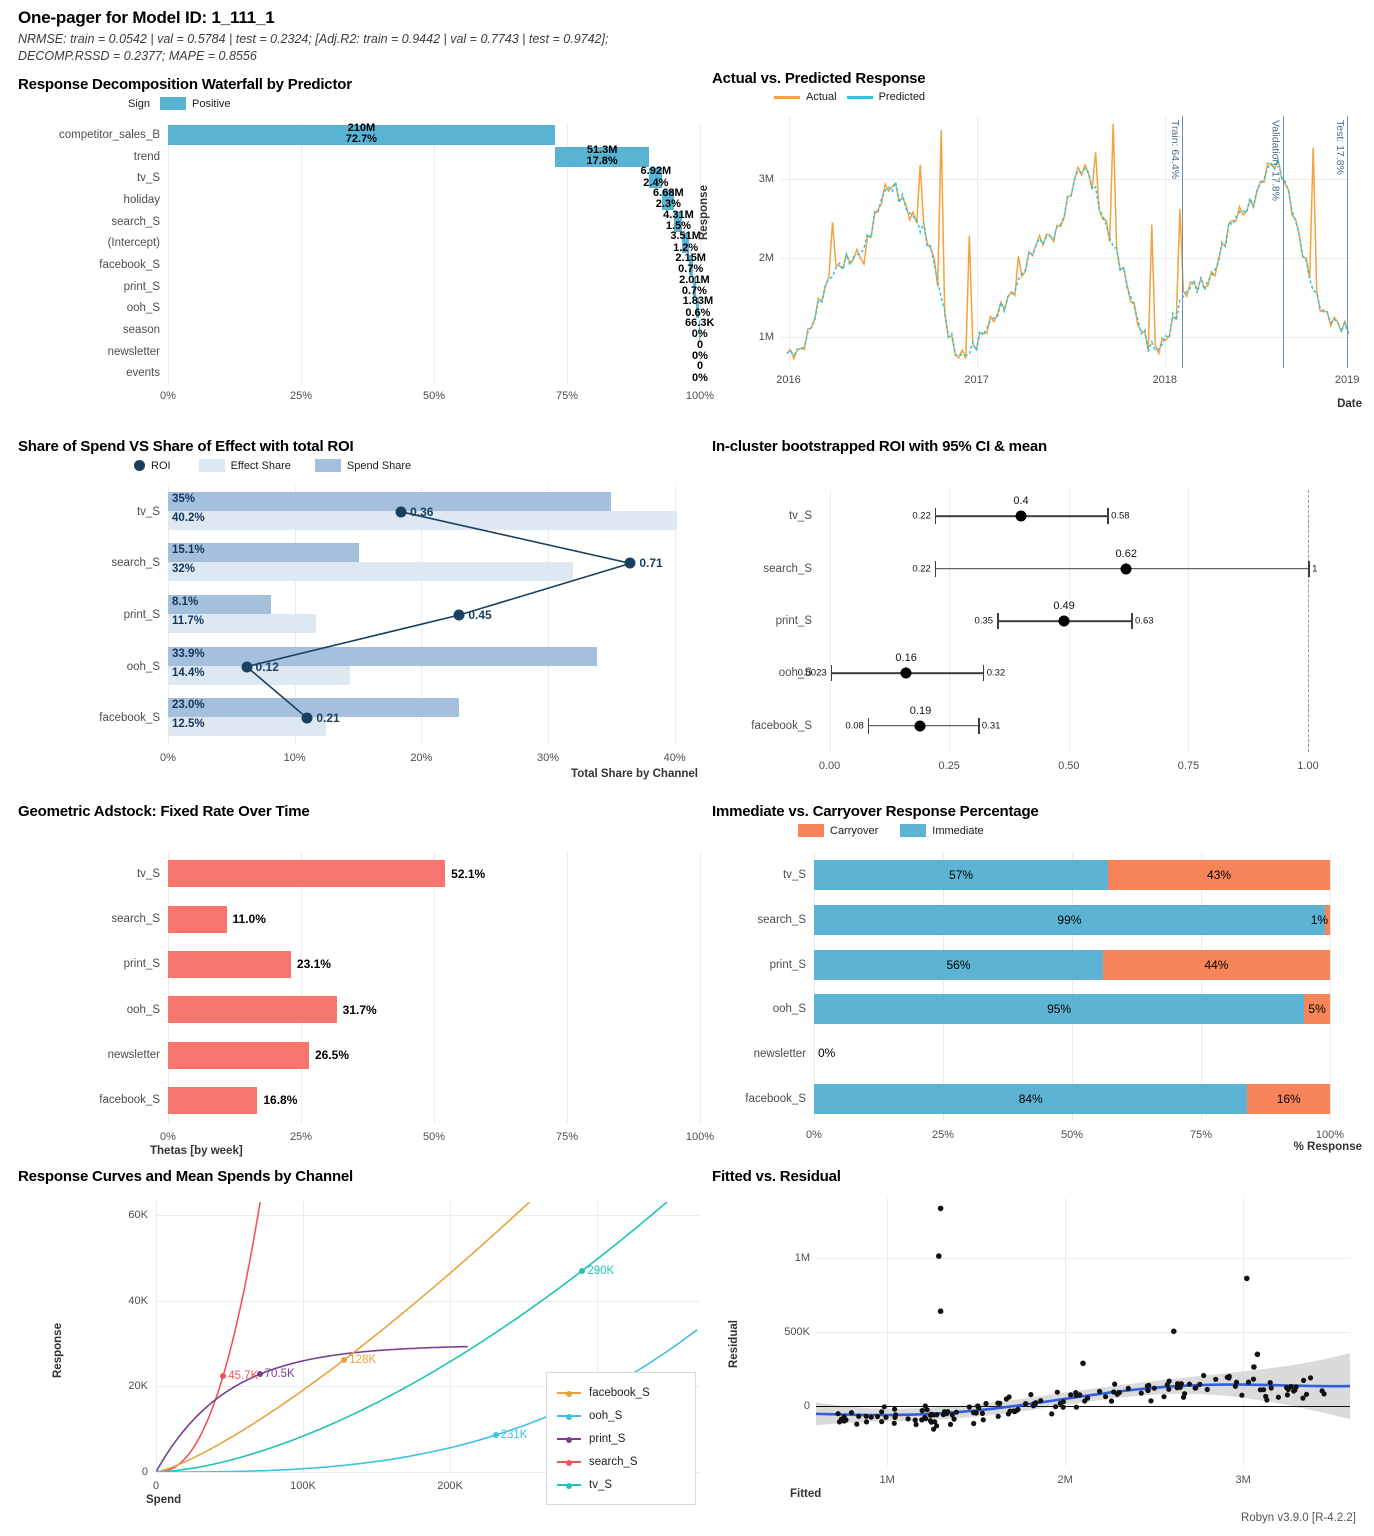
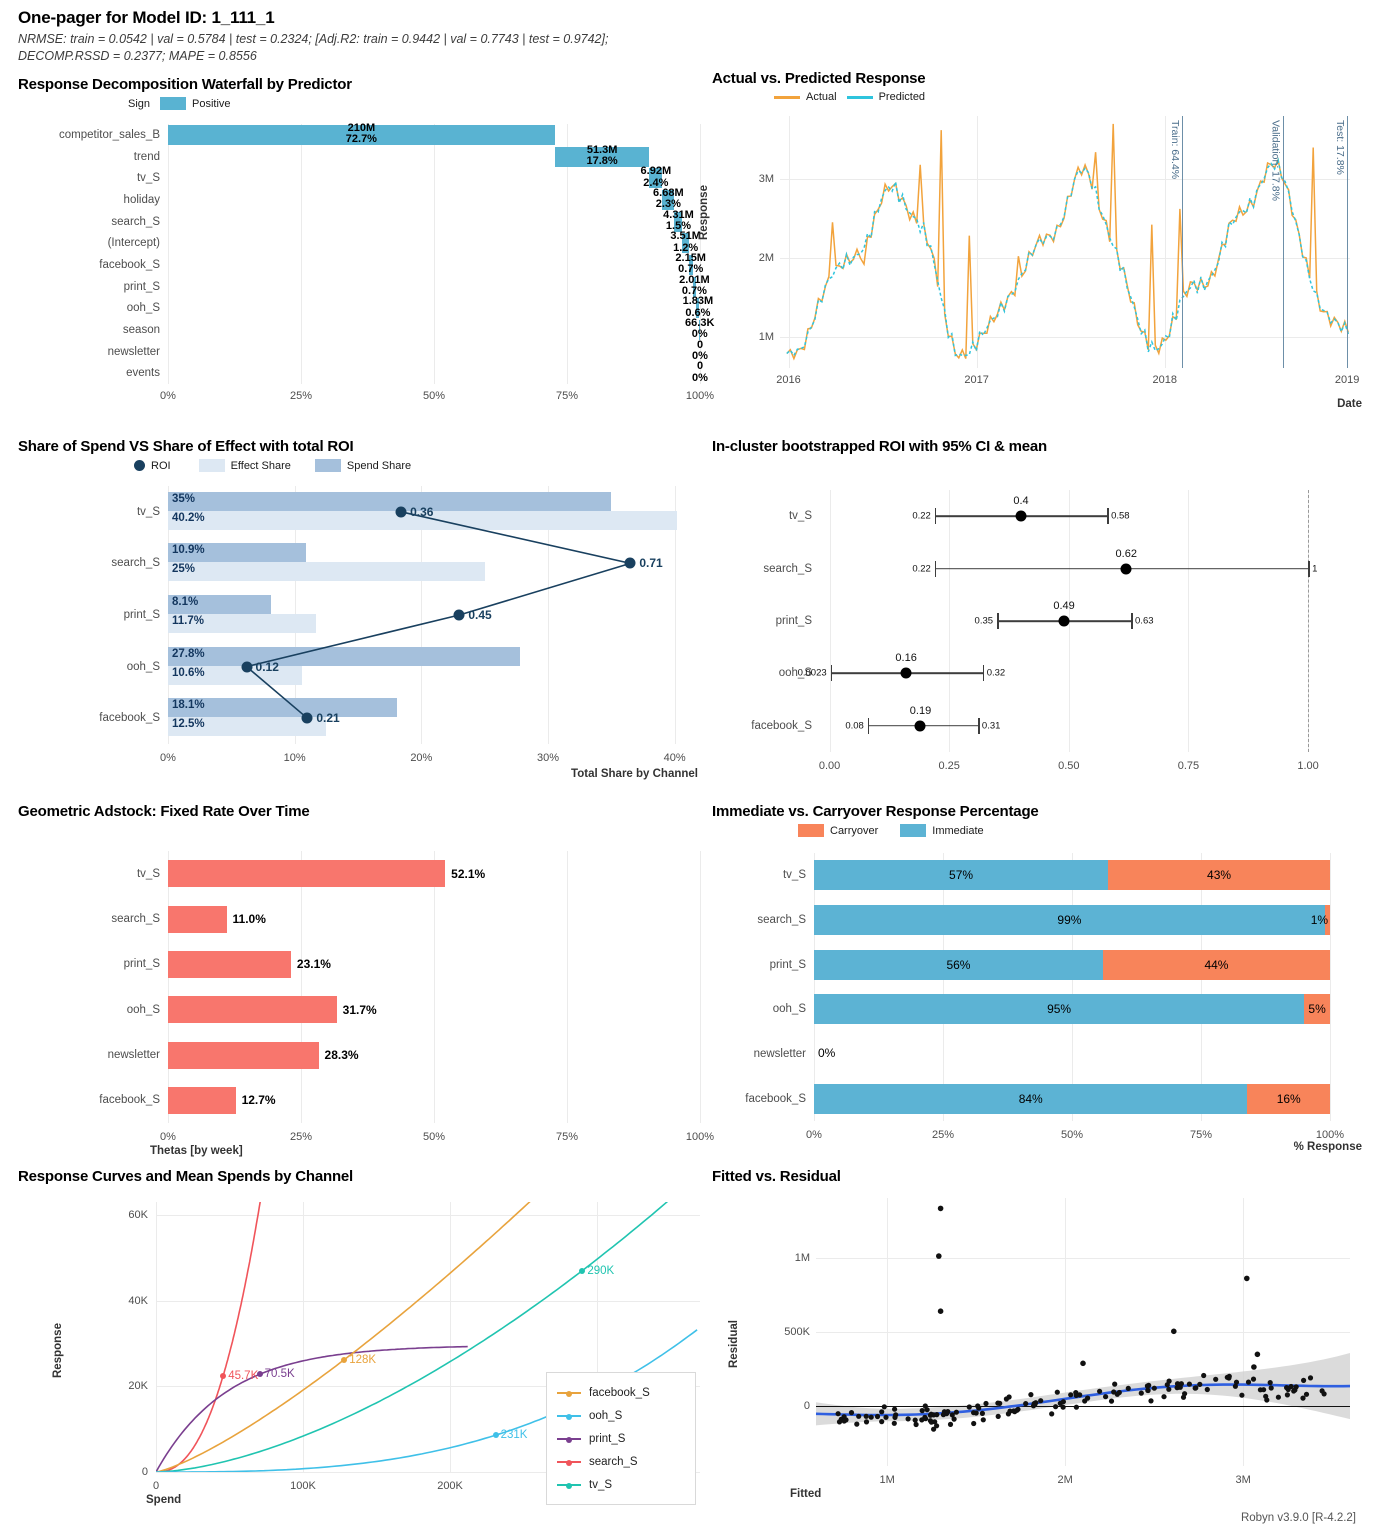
Share of Spend VS Share of Effect with total ROI/Spend Share/search_S: 15.1% -> 10.9%
Share of Spend VS Share of Effect with total ROI/Effect Share/search_S: 32% -> 25%
Share of Spend VS Share of Effect with total ROI/Spend Share/ooh_S: 33.9% -> 27.8%
Share of Spend VS Share of Effect with total ROI/Effect Share/ooh_S: 14.4% -> 10.6%
Share of Spend VS Share of Effect with total ROI/Spend Share/facebook_S: 23.0% -> 18.1%
Geometric Adstock: Fixed Rate Over Time/newsletter: 26.5% -> 28.3%
Geometric Adstock: Fixed Rate Over Time/facebook_S: 16.8% -> 12.7%
